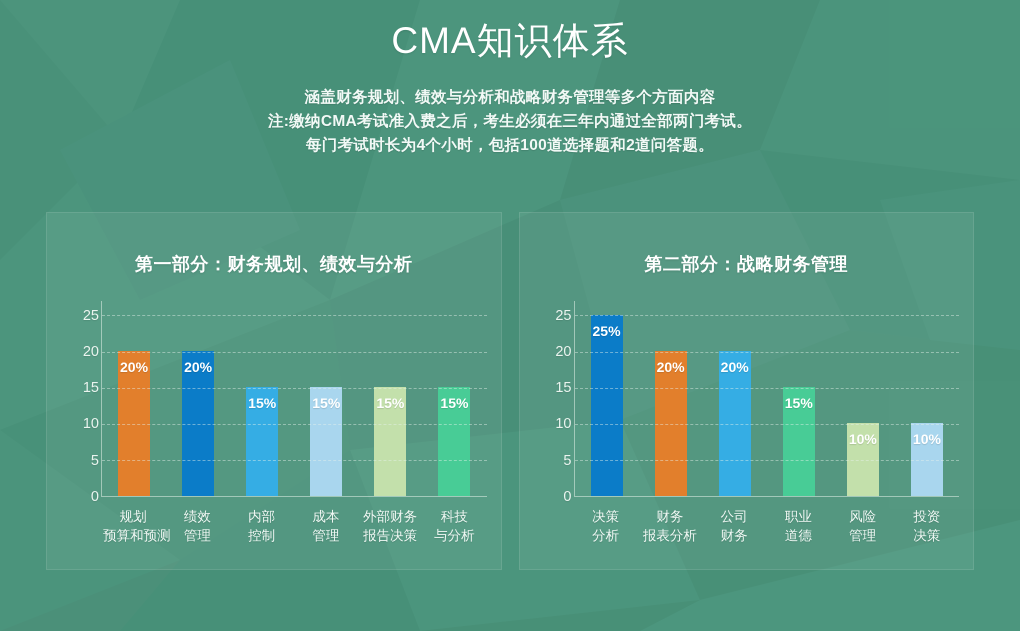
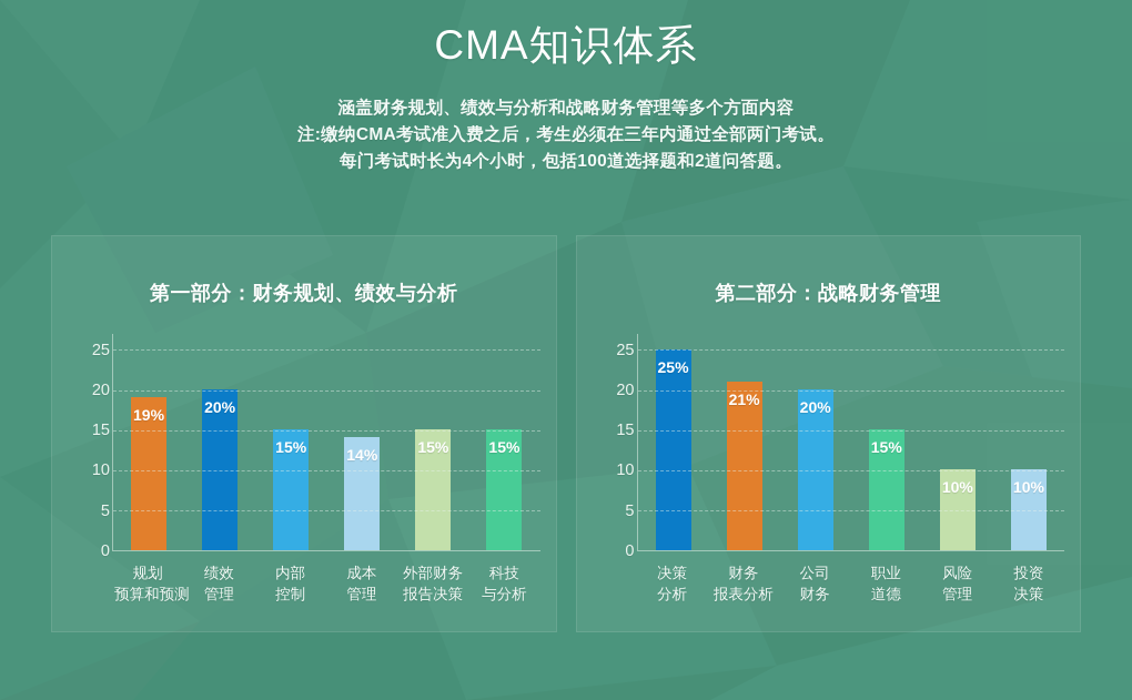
第一部分：财务规划、绩效与分析/规划 预算和预测: 20% -> 19%
第一部分：财务规划、绩效与分析/成本 管理: 15% -> 14%
第二部分：战略财务管理/财务 报表分析: 20% -> 21%
